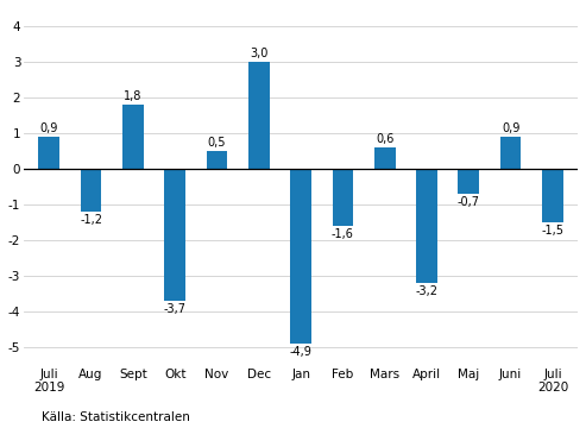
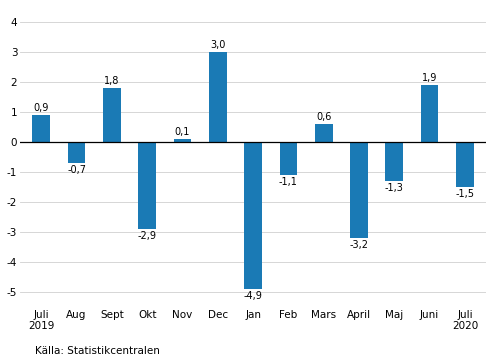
Aug: -1,2 -> -0,7
Okt: -3,7 -> -2,9
Nov: 0,5 -> 0,1
Feb: -1,6 -> -1,1
Maj: -0,7 -> -1,3
Juni: 0,9 -> 1,9
